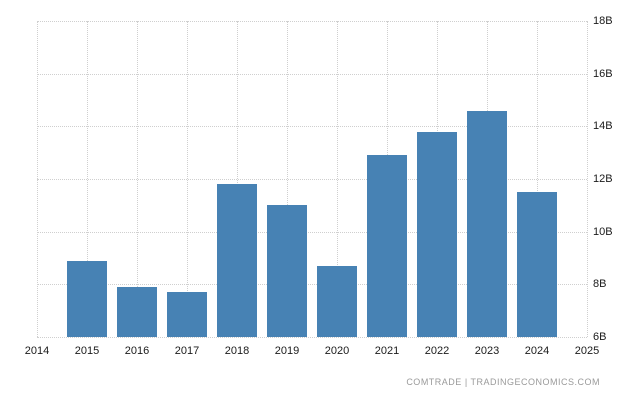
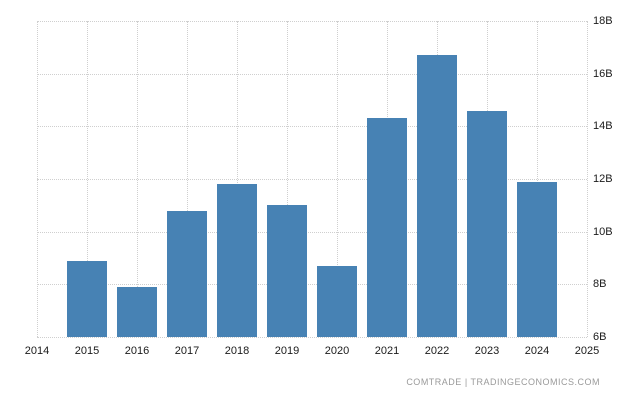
2017: 7.7B -> 10.8B
2021: 12.9B -> 14.3B
2022: 13.8B -> 16.7B
2024: 11.5B -> 11.9B
